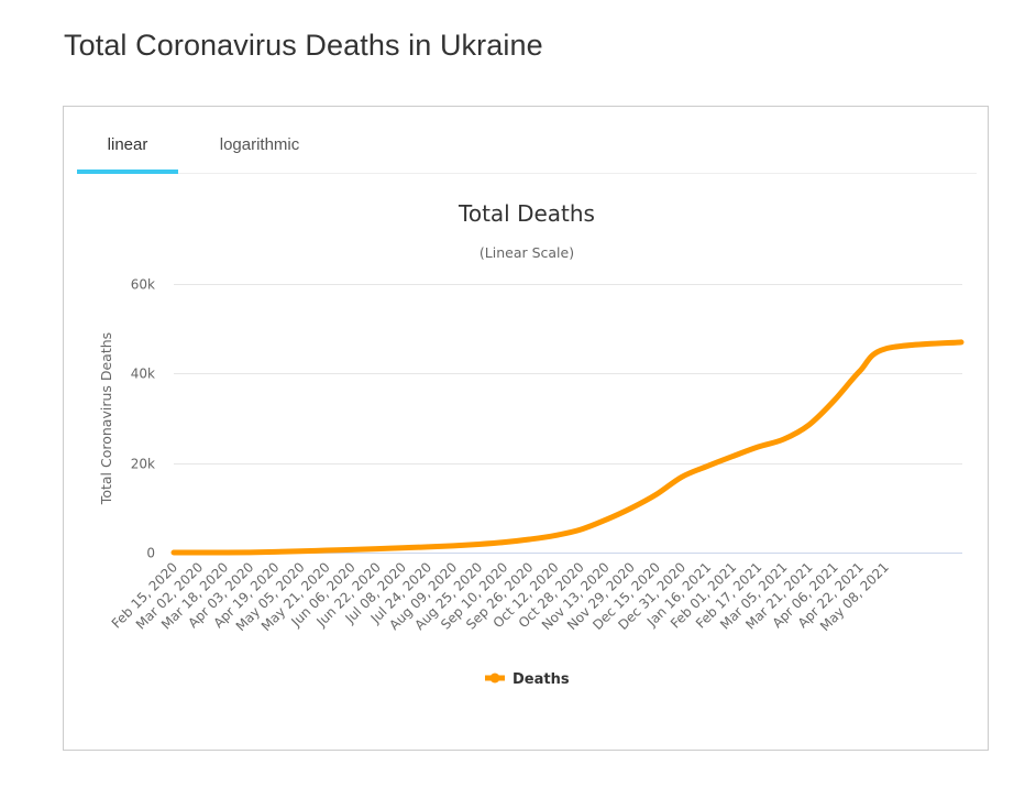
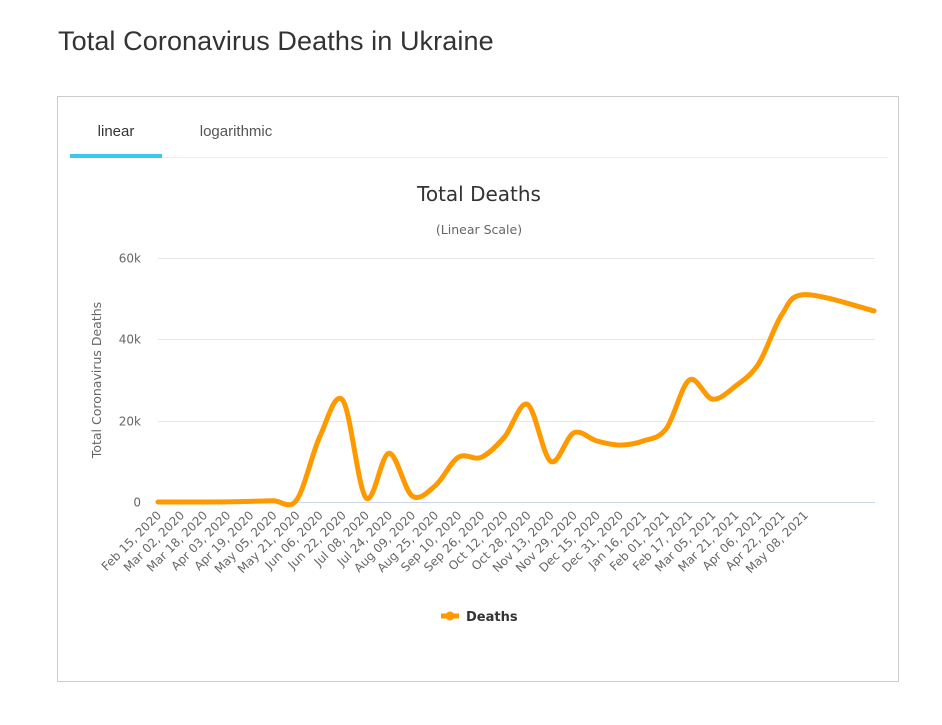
Jun 06, 2020: 1k -> 16k
Jun 22, 2020: 1k -> 25k
Jul 24, 2020: 1k -> 12k
Aug 25, 2020: 2k -> 4k
Sep 10, 2020: 2k -> 11k
Sep 26, 2020: 3k -> 11k
Oct 12, 2020: 4k -> 16k
Oct 28, 2020: 5k -> 24k
Nov 13, 2020: 7k -> 10k
Nov 29, 2020: 10k -> 17k
Dec 15, 2020: 13k -> 15k
Dec 31, 2020: 17k -> 14k
Jan 16, 2021: 19k -> 15k
Feb 01, 2021: 22k -> 18k
Feb 17, 2021: 24k -> 30k
Apr 22, 2021: 40k -> 46k
May 08, 2021: 46k -> 51k
